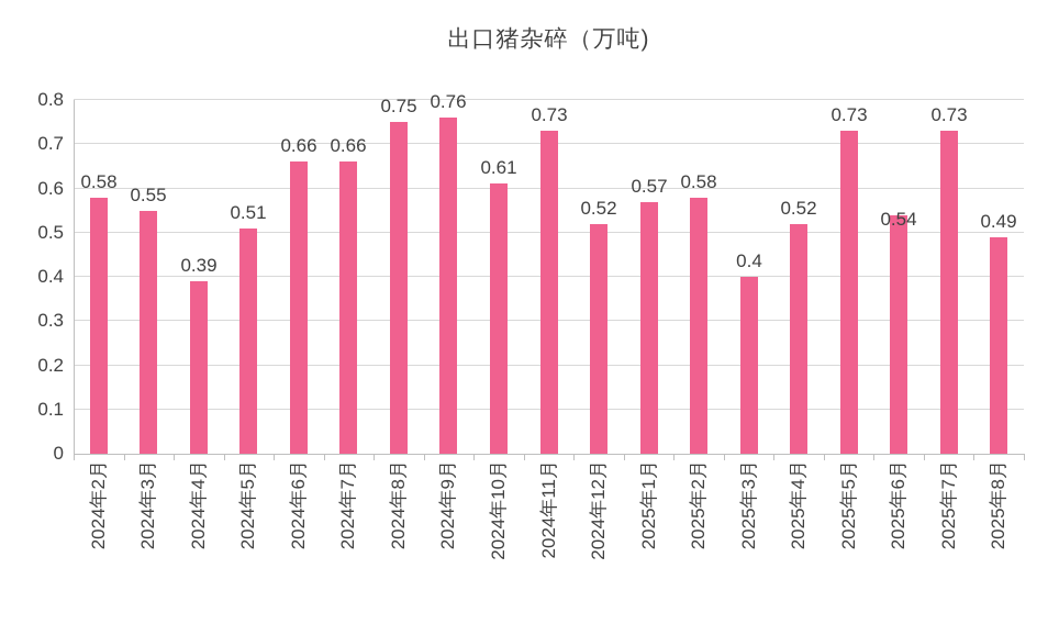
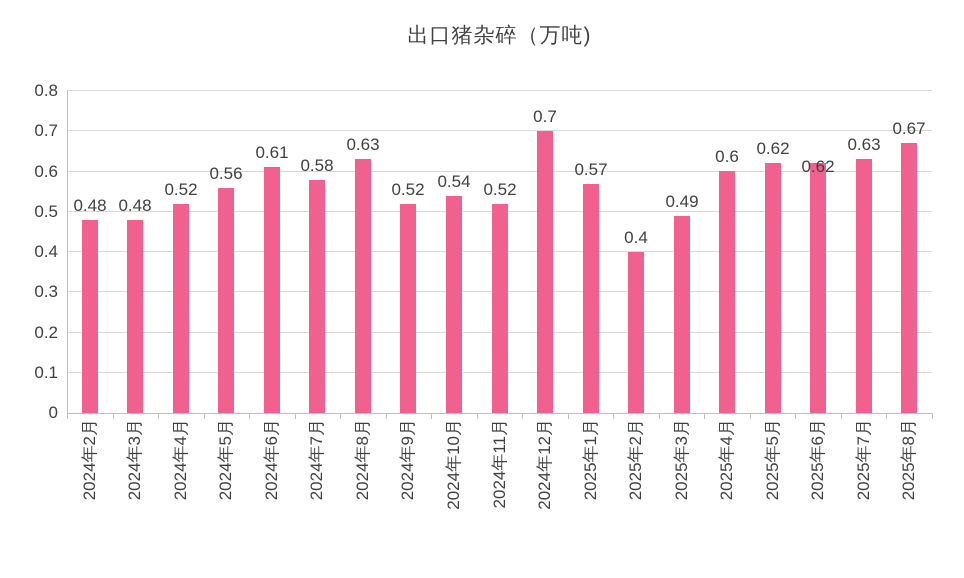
2024年2月: 0.58 -> 0.48
2024年3月: 0.55 -> 0.48
2024年4月: 0.39 -> 0.52
2024年5月: 0.51 -> 0.56
2024年6月: 0.66 -> 0.61
2024年7月: 0.66 -> 0.58
2024年8月: 0.75 -> 0.63
2024年9月: 0.76 -> 0.52
2024年10月: 0.61 -> 0.54
2024年11月: 0.73 -> 0.52
2024年12月: 0.52 -> 0.7
2025年2月: 0.58 -> 0.4
2025年3月: 0.4 -> 0.49
2025年4月: 0.52 -> 0.6
2025年5月: 0.73 -> 0.62
2025年6月: 0.54 -> 0.62
2025年7月: 0.73 -> 0.63
2025年8月: 0.49 -> 0.67
